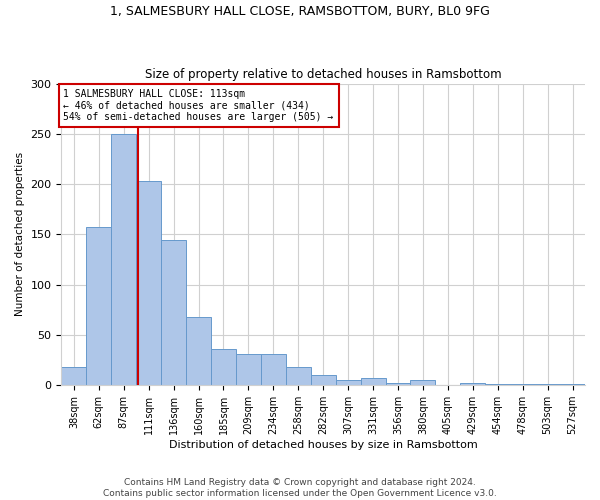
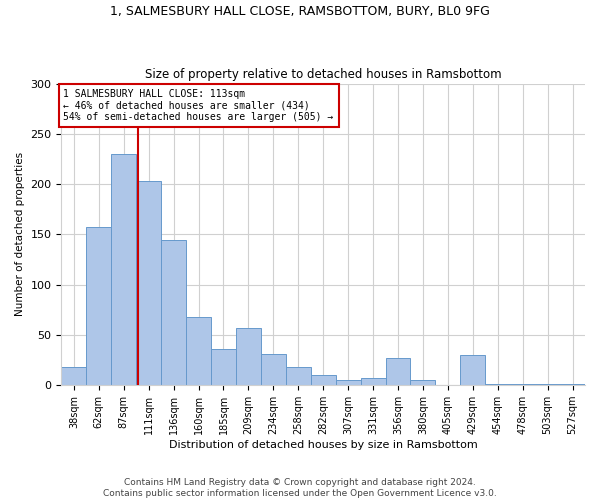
87sqm: 250 -> 230
209sqm: 31 -> 57
356sqm: 2 -> 27
429sqm: 2 -> 30
